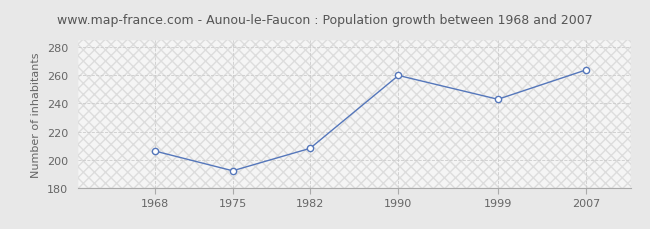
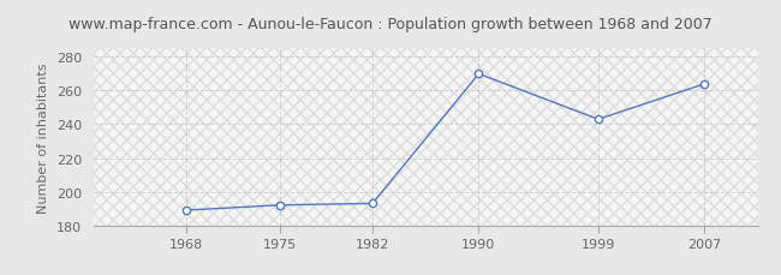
1968: 206 -> 189
1982: 208 -> 193
1990: 260 -> 270
